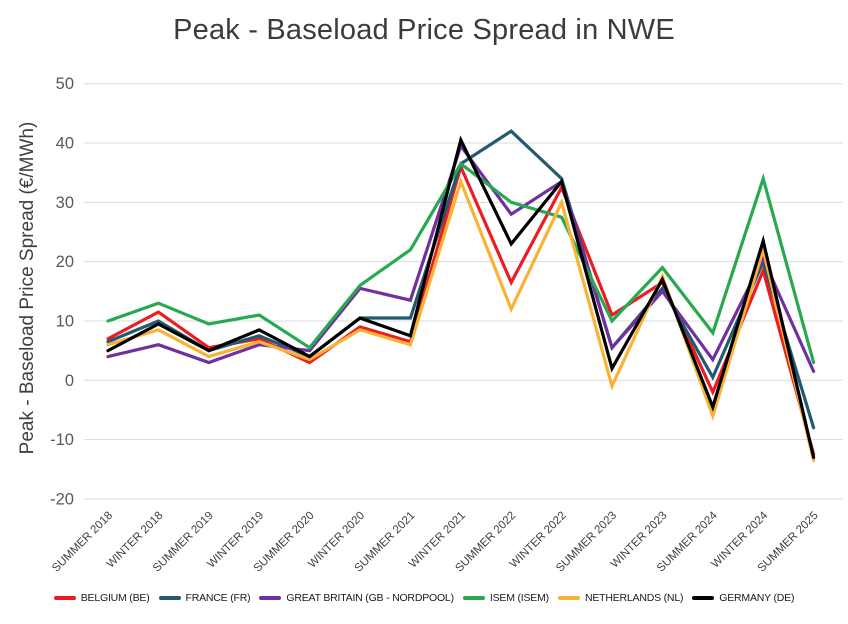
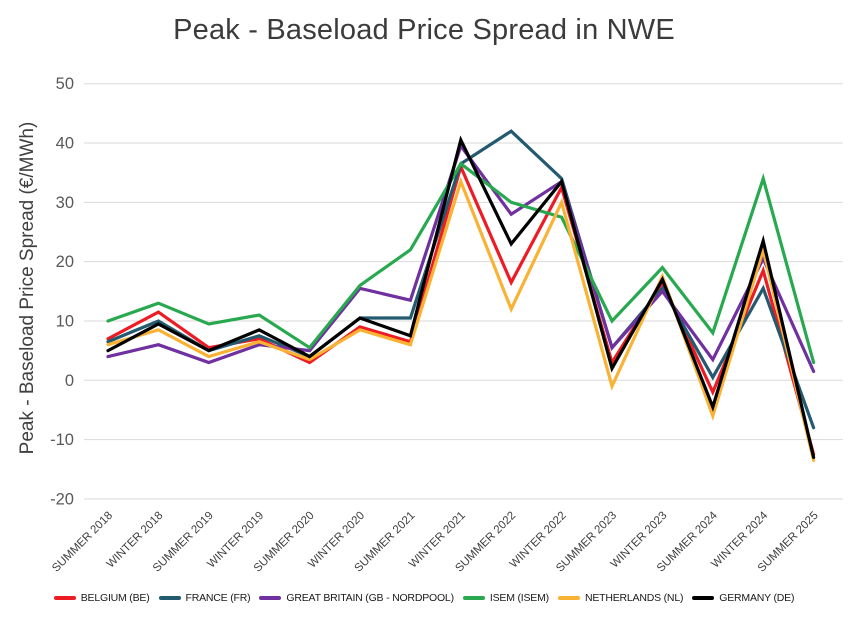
BELGIUM (BE)/SUMMER 2023: 11 -> 3
FRANCE (FR)/WINTER 2024: 20 -> 16
